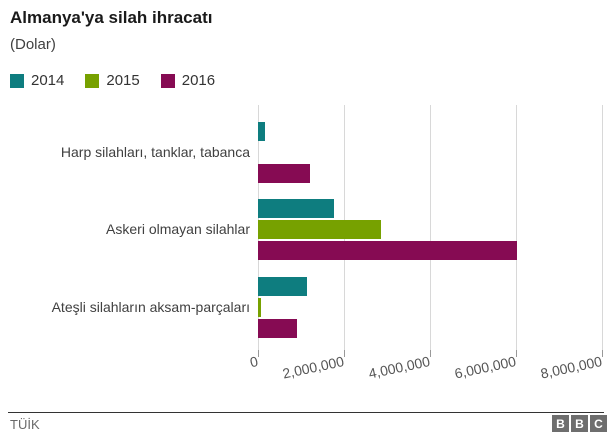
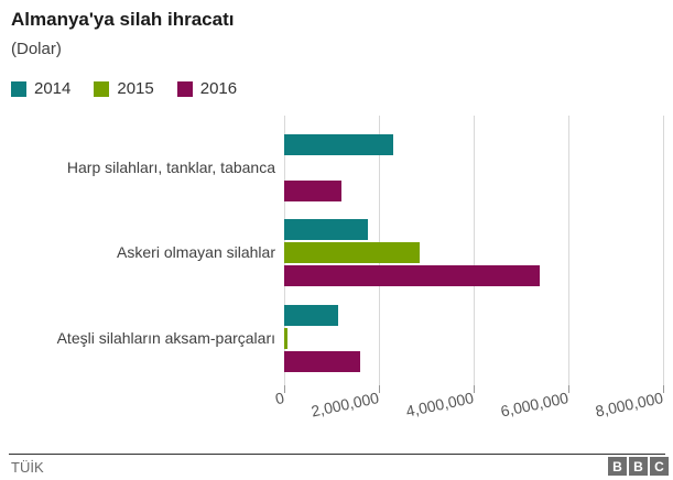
2014/Harp silahları, tanklar, tabanca: 200000 -> 2300000
2016/Askeri olmayan silahlar: 6000000 -> 5400000
2016/Ateşli silahların aksam-parçaları: 900000 -> 1600000
